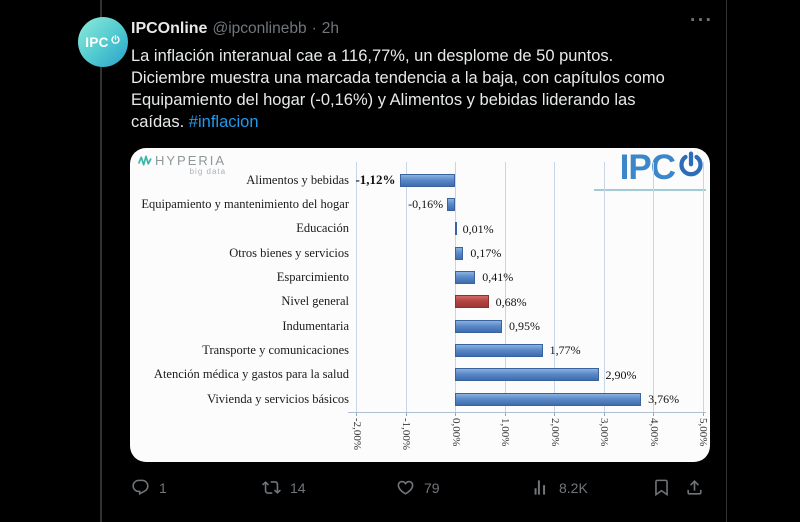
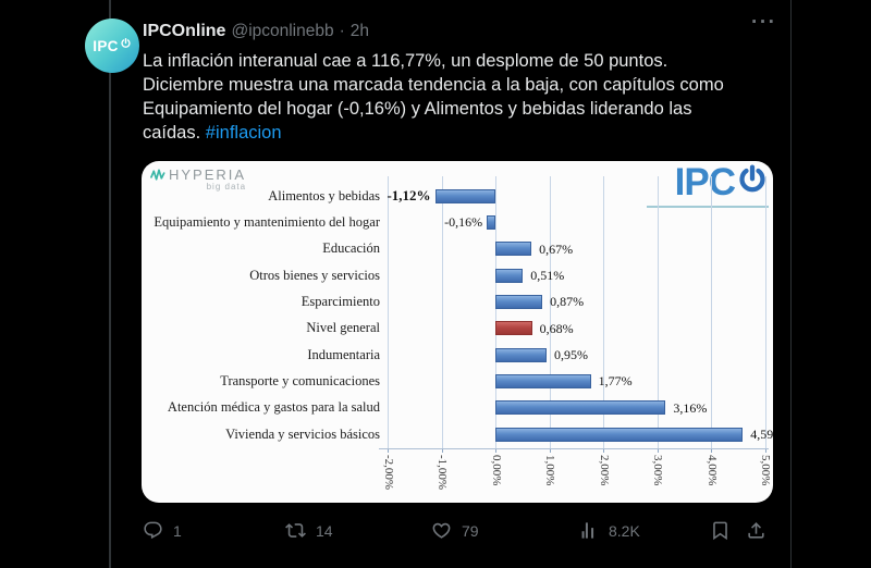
Educación: 0,01% -> 0,67%
Otros bienes y servicios: 0,17% -> 0,51%
Esparcimiento: 0,41% -> 0,87%
Atención médica y gastos para la salud: 2,90% -> 3,16%
Vivienda y servicios básicos: 3,76% -> 4,59%
